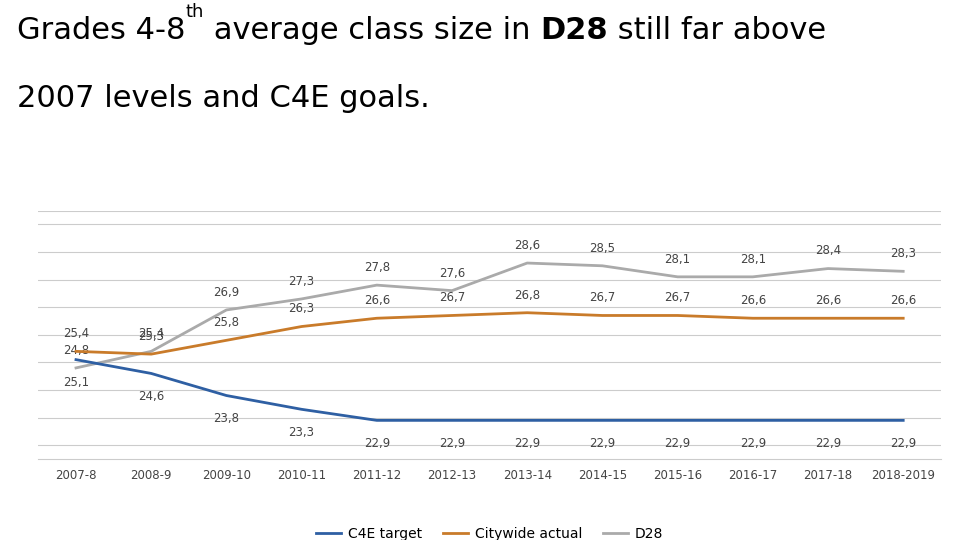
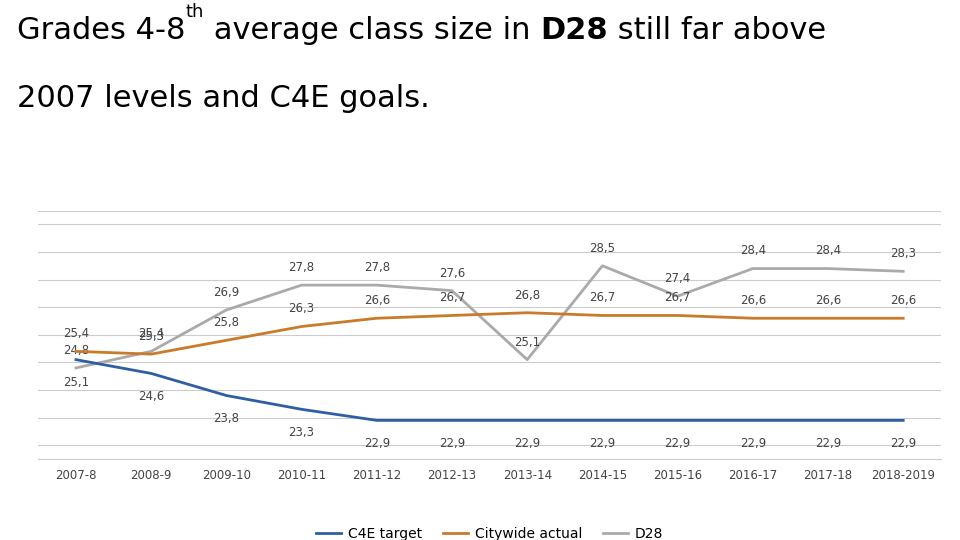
D28/2010-11: 27,3 -> 27,8
D28/2013-14: 28,6 -> 25,1
D28/2015-16: 28,1 -> 27,4
D28/2016-17: 28,1 -> 28,4
